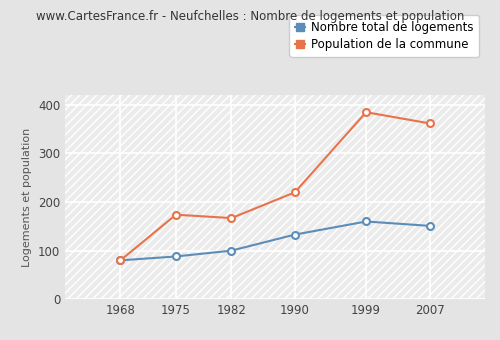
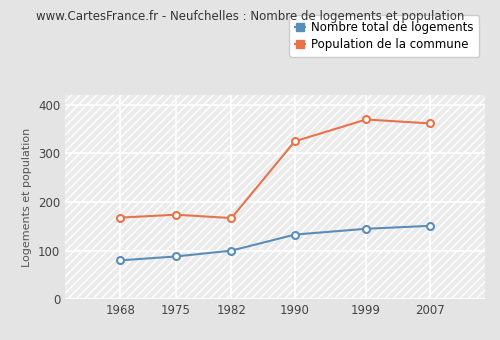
Population de la commune/1968: 80 -> 168
Population de la commune/1990: 220 -> 325
Nombre total de logements/1999: 160 -> 145
Population de la commune/1999: 385 -> 370
